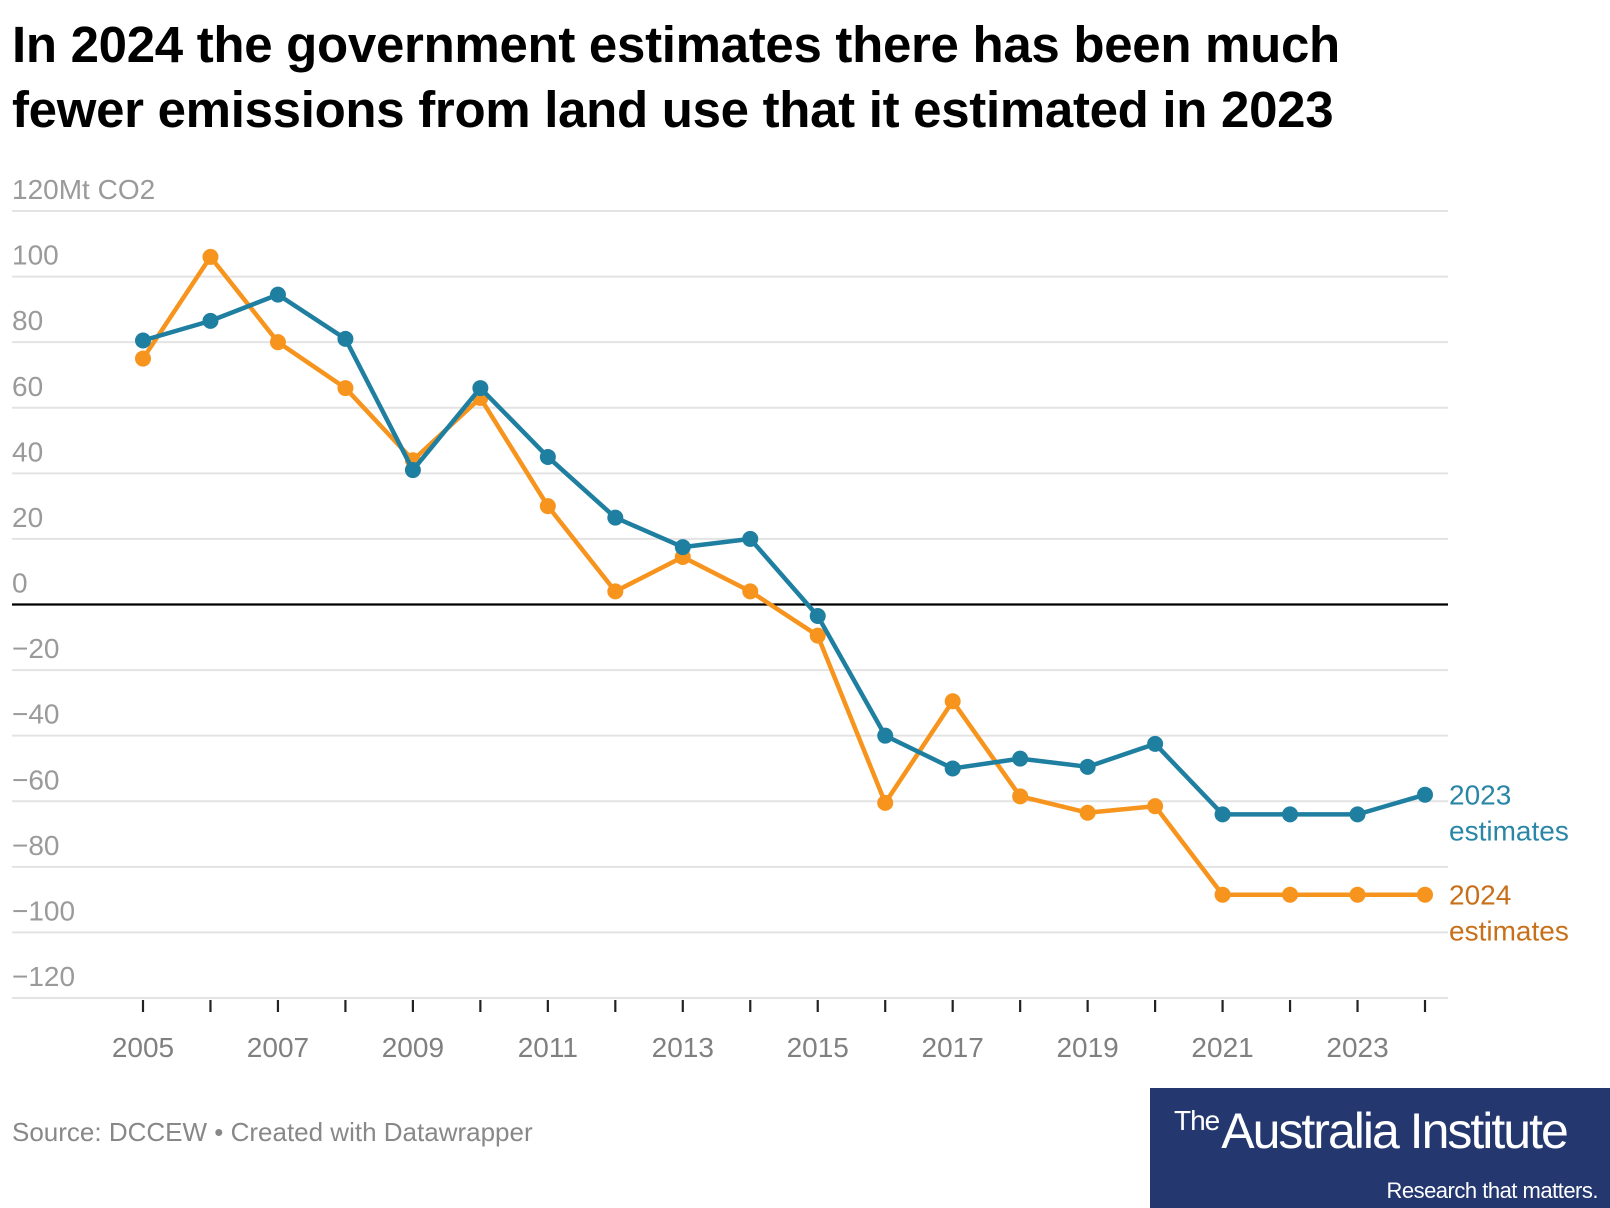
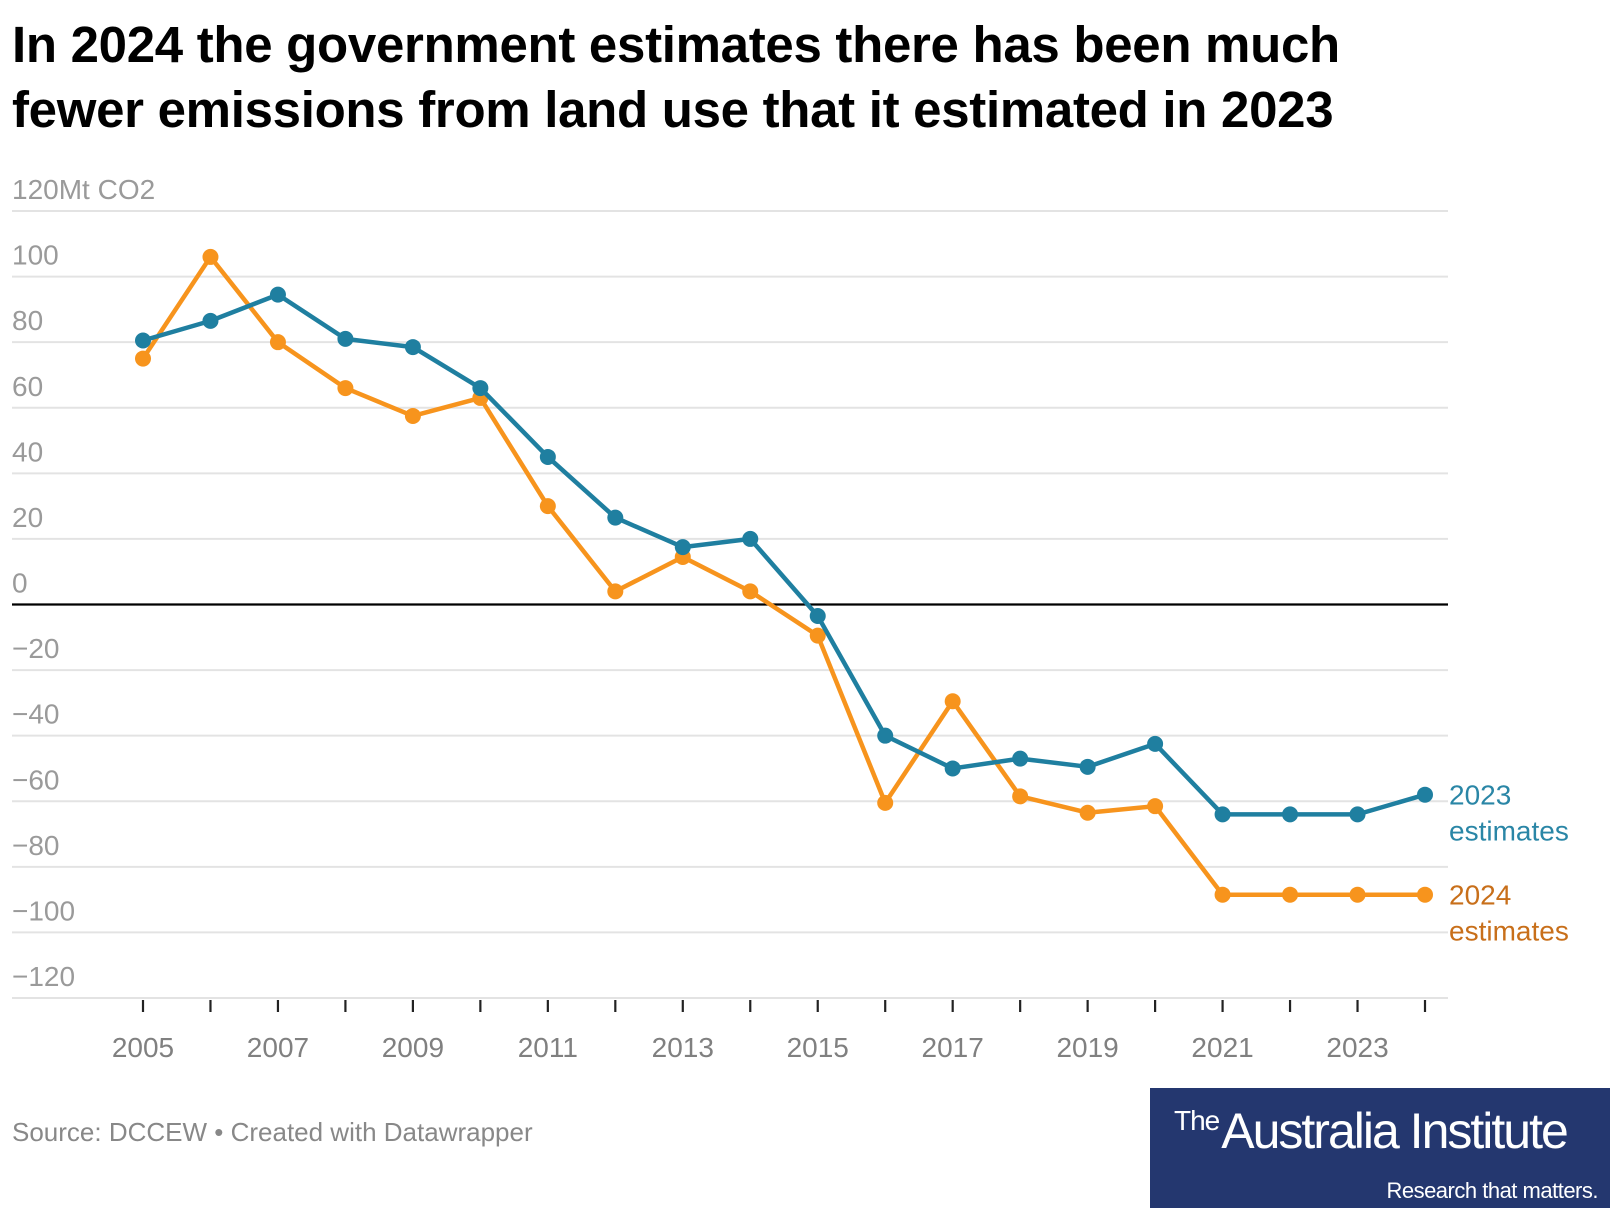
2023 estimates/2009: 41 -> 78
2024 estimates/2009: 44 -> 58
